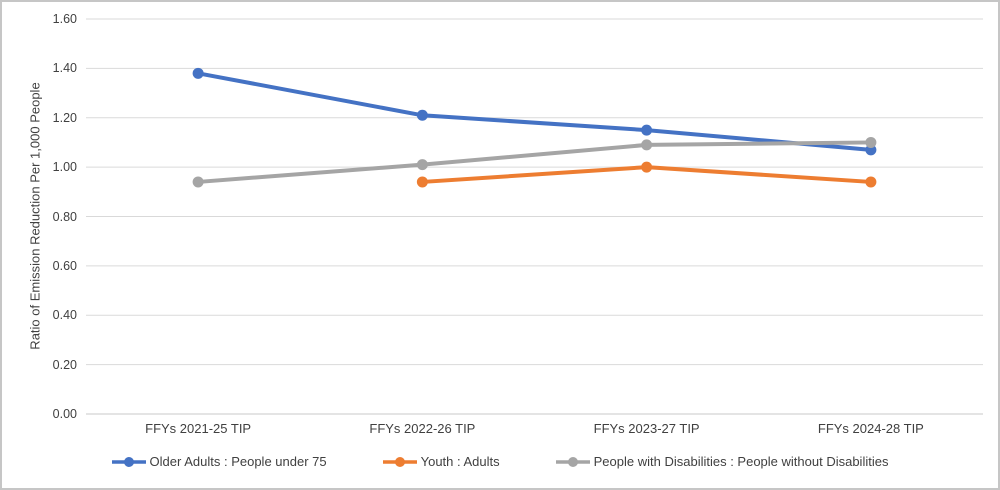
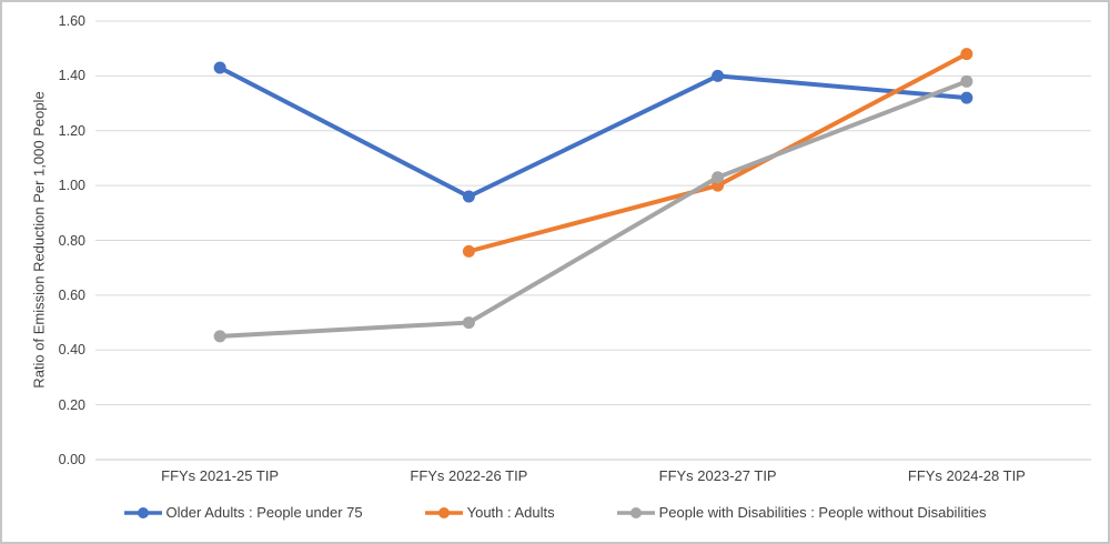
Older Adults : People under 75/FFYs 2021-25 TIP: 1.38 -> 1.43
People with Disabilities : People without Disabilities/FFYs 2021-25 TIP: 0.94 -> 0.45
Older Adults : People under 75/FFYs 2022-26 TIP: 1.21 -> 0.96
Youth : Adults/FFYs 2022-26 TIP: 0.94 -> 0.76
People with Disabilities : People without Disabilities/FFYs 2022-26 TIP: 1.01 -> 0.50
Older Adults : People under 75/FFYs 2023-27 TIP: 1.15 -> 1.40
People with Disabilities : People without Disabilities/FFYs 2023-27 TIP: 1.09 -> 1.03
Older Adults : People under 75/FFYs 2024-28 TIP: 1.07 -> 1.32
Youth : Adults/FFYs 2024-28 TIP: 0.94 -> 1.48
People with Disabilities : People without Disabilities/FFYs 2024-28 TIP: 1.10 -> 1.38
